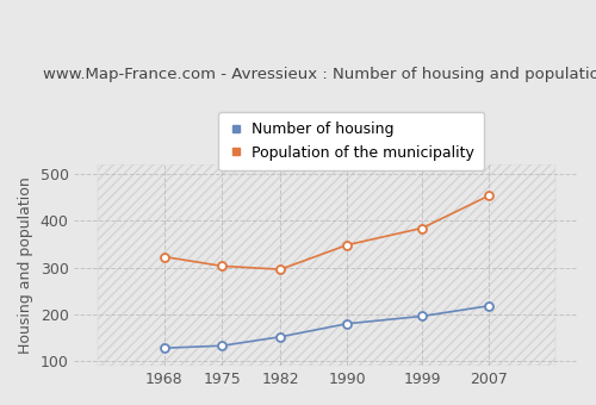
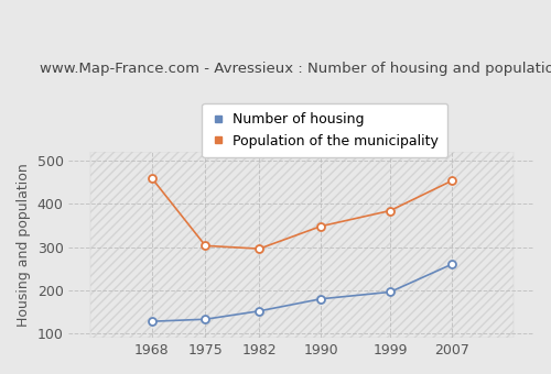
Population of the municipality/1968: 323 -> 460
Number of housing/2007: 218 -> 260
